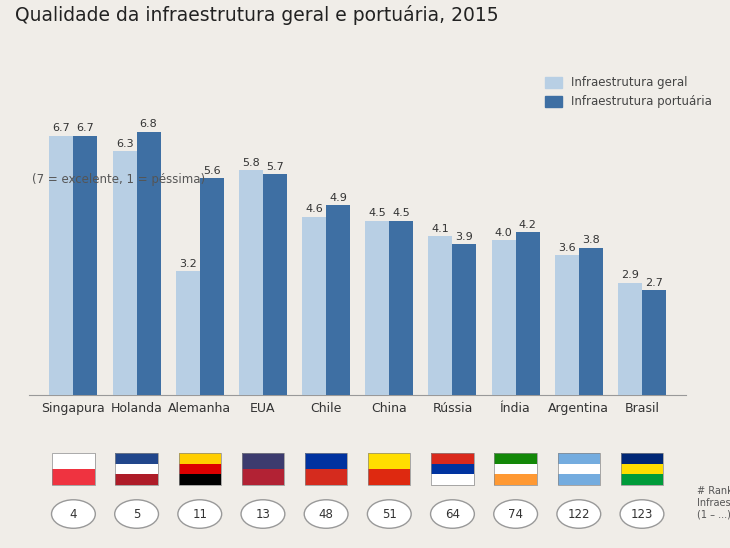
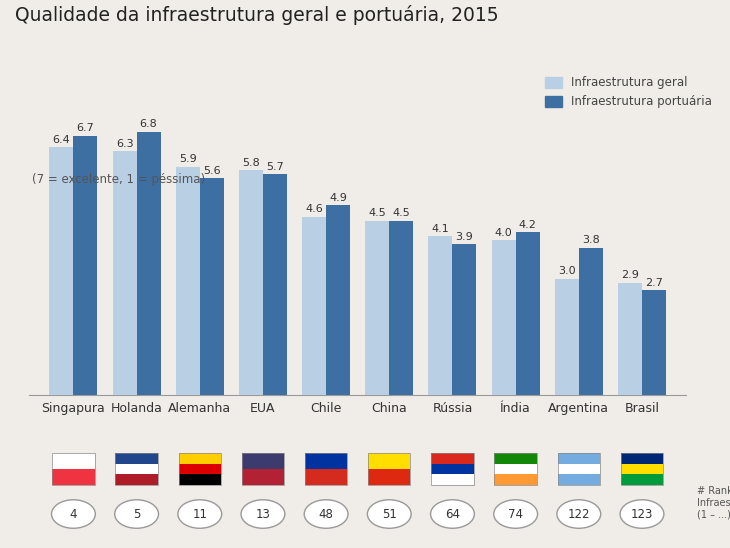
Infraestrutura geral/Singapura: 6.7 -> 6.4
Infraestrutura geral/Alemanha: 3.2 -> 5.9
Infraestrutura geral/Argentina: 3.6 -> 3.0
